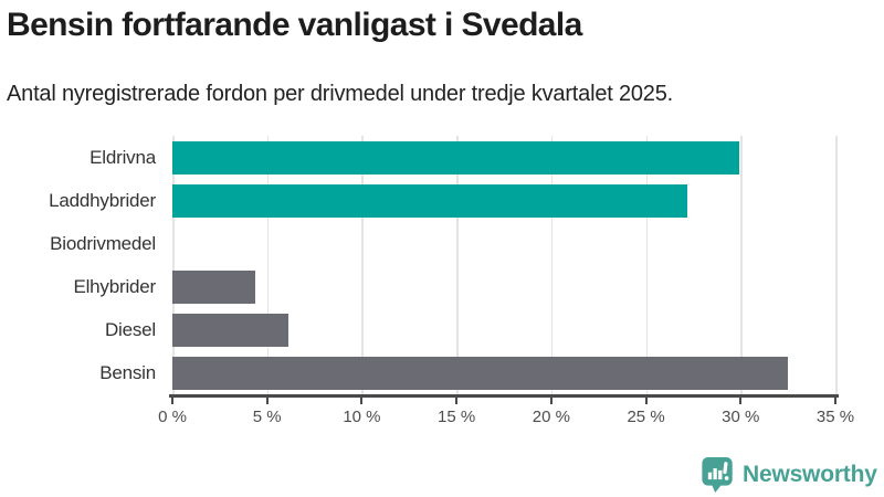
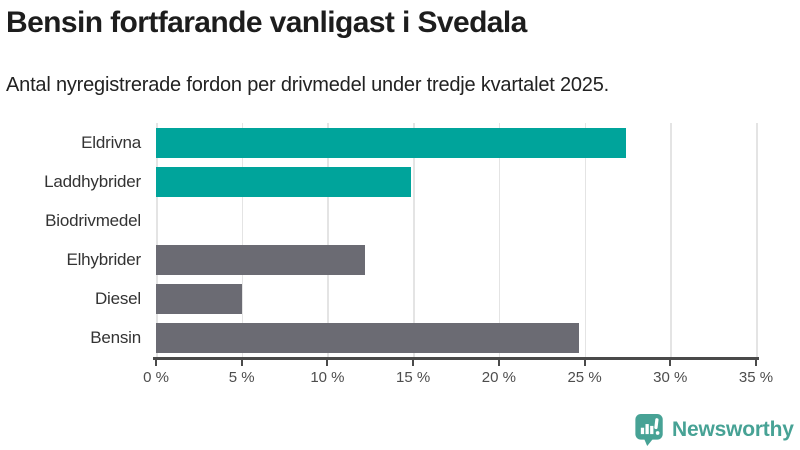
Eldrivna: 29.9% -> 27.4%
Laddhybrider: 27.2% -> 14.9%
Elhybrider: 4.4% -> 12.2%
Diesel: 6.1% -> 5.0%
Bensin: 32.5% -> 24.7%
